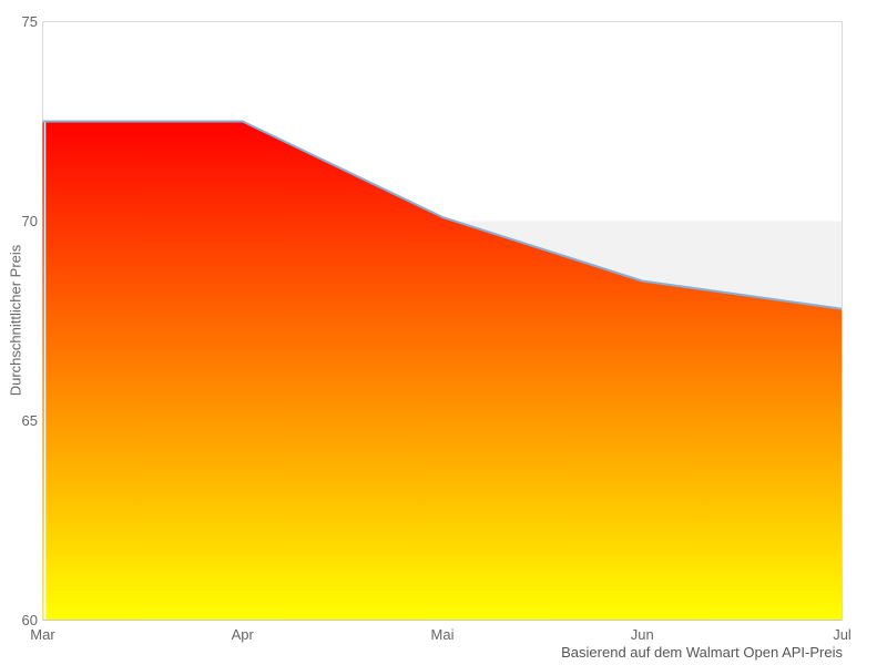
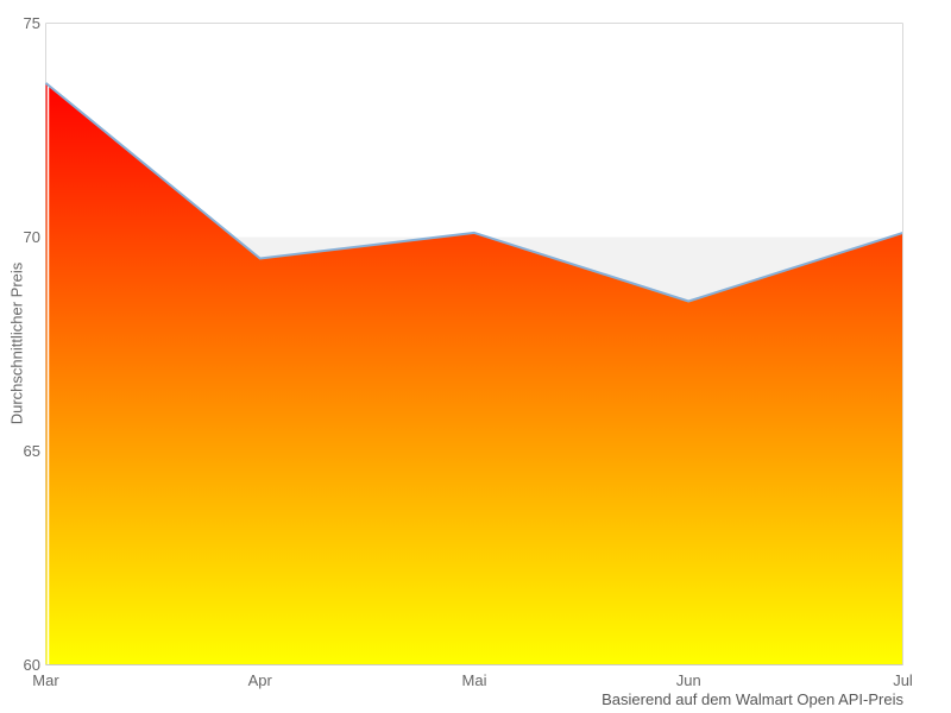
Mar: 72.5 -> 73.6
Apr: 72.5 -> 69.5
Jul: 67.8 -> 70.1
